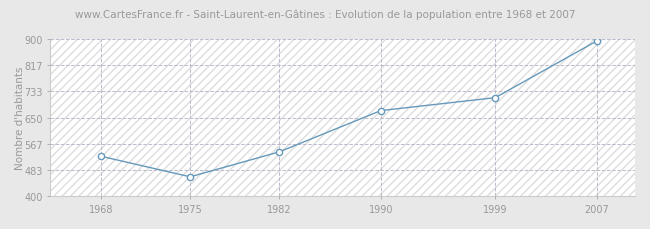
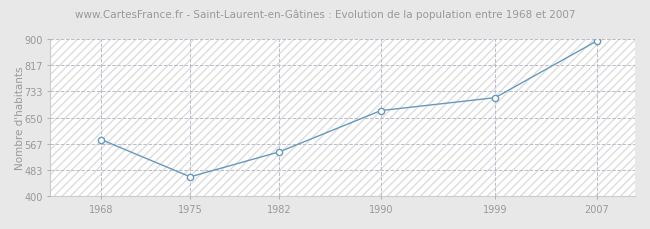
1968: 527 -> 580
